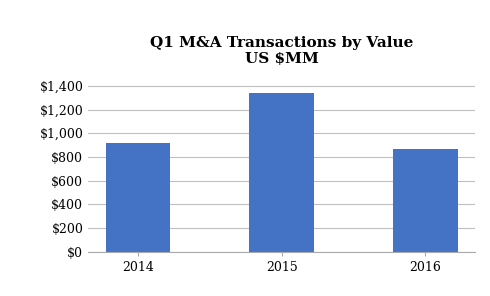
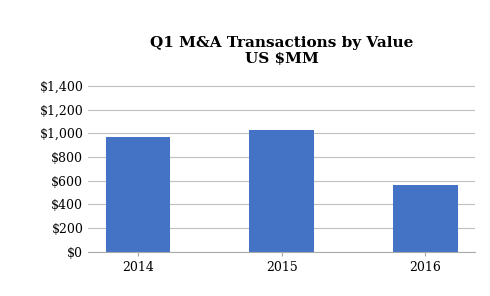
2014: $920 -> $970
2015: $1,340 -> $1,030
2016: $870 -> $560
